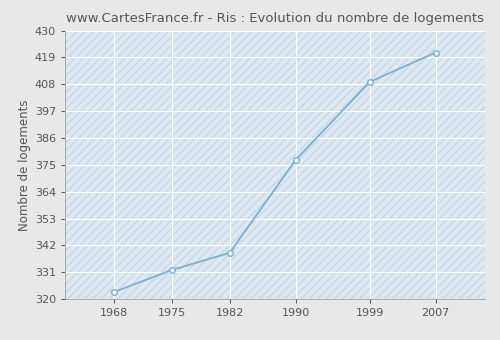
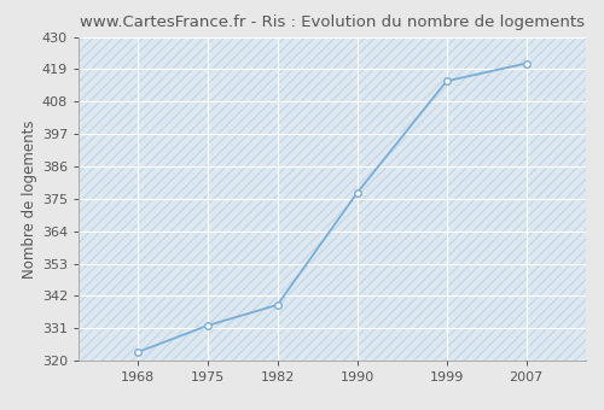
1999: 409 -> 415
